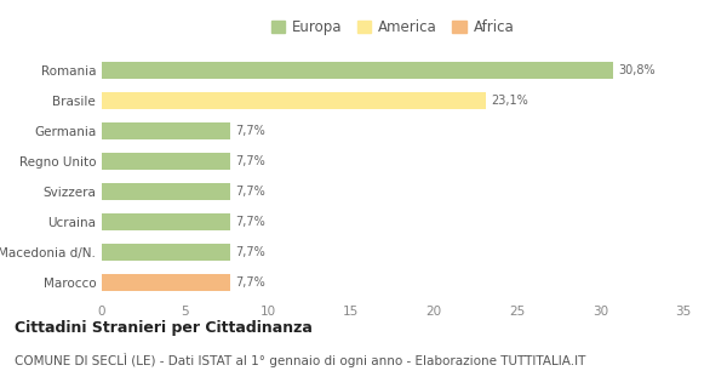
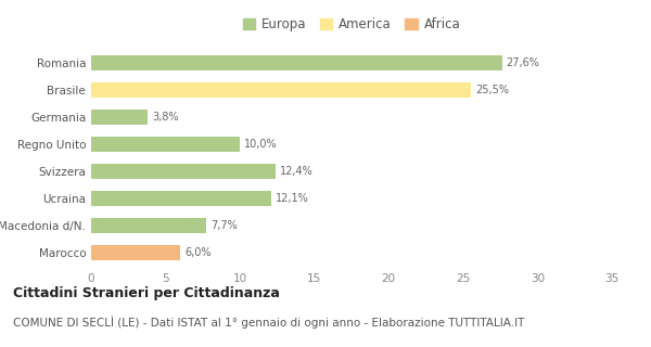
Romania: 30,8% -> 27,6%
Brasile: 23,1% -> 25,5%
Germania: 7,7% -> 3,8%
Regno Unito: 7,7% -> 10,0%
Svizzera: 7,7% -> 12,4%
Ucraina: 7,7% -> 12,1%
Marocco: 7,7% -> 6,0%
